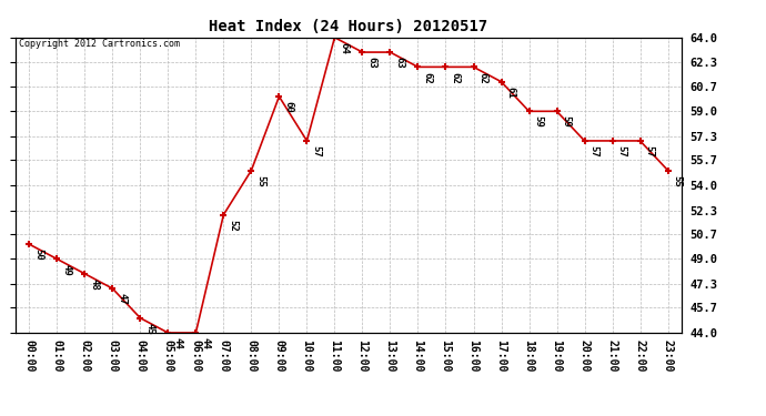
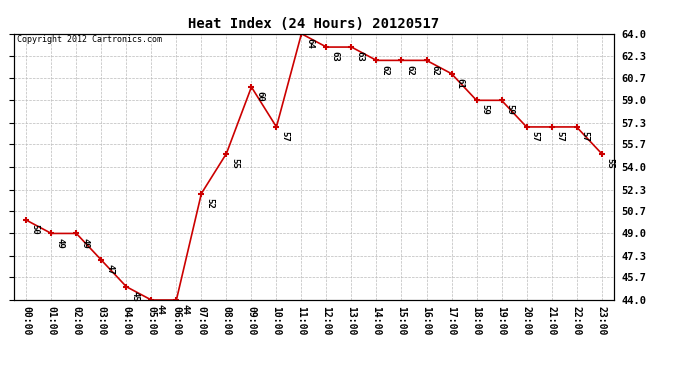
02:00: 48 -> 49
